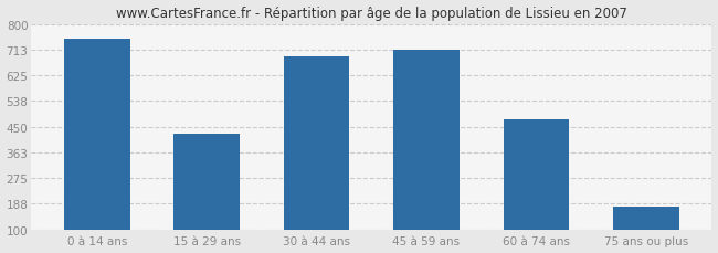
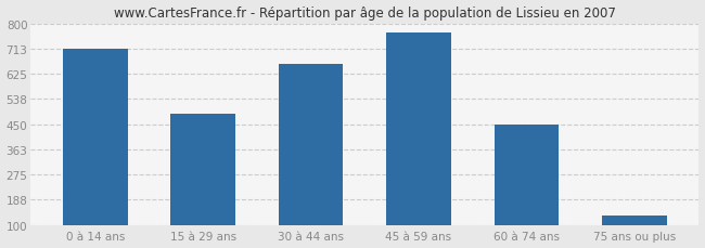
0 à 14 ans: 750 -> 713
15 à 29 ans: 425 -> 488
30 à 44 ans: 690 -> 660
45 à 59 ans: 710 -> 768
60 à 74 ans: 475 -> 450
75 ans ou plus: 180 -> 135
